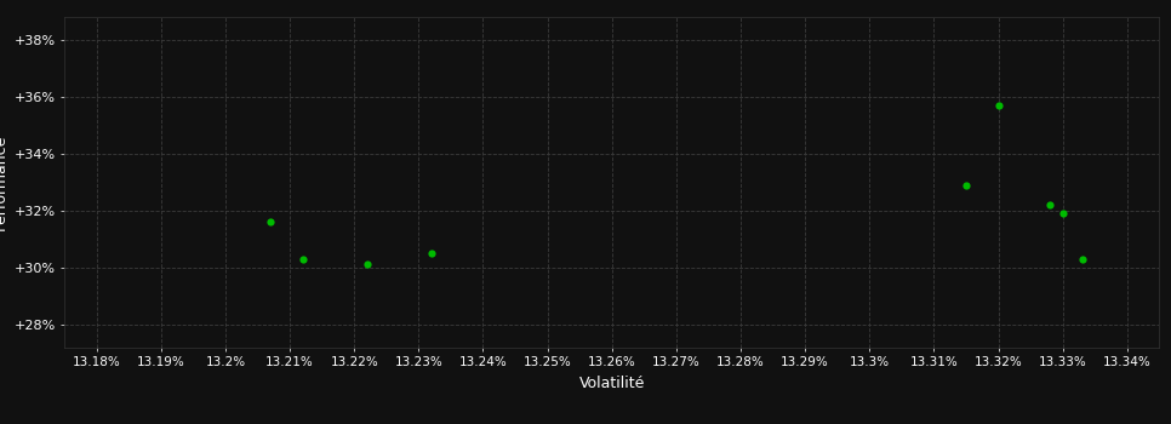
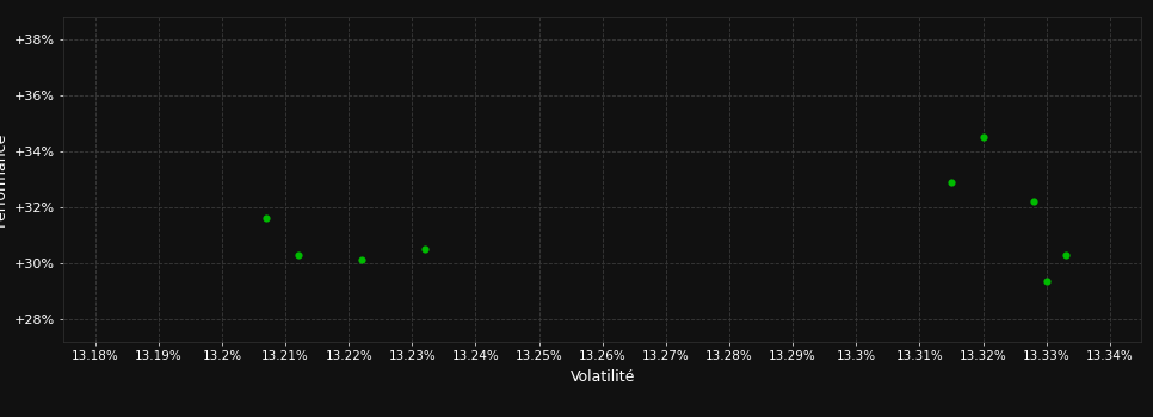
13.32%: 35.70% -> 34.50%
13.33%: 31.90% -> 29.35%
